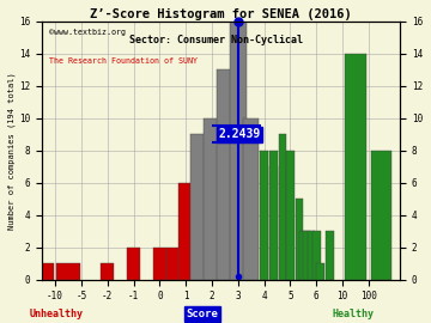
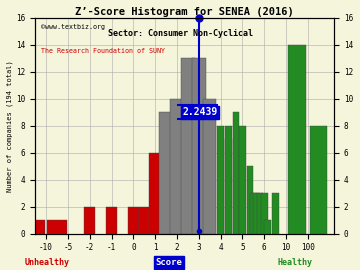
-2: 1 -> 2
3: 16 -> 13
